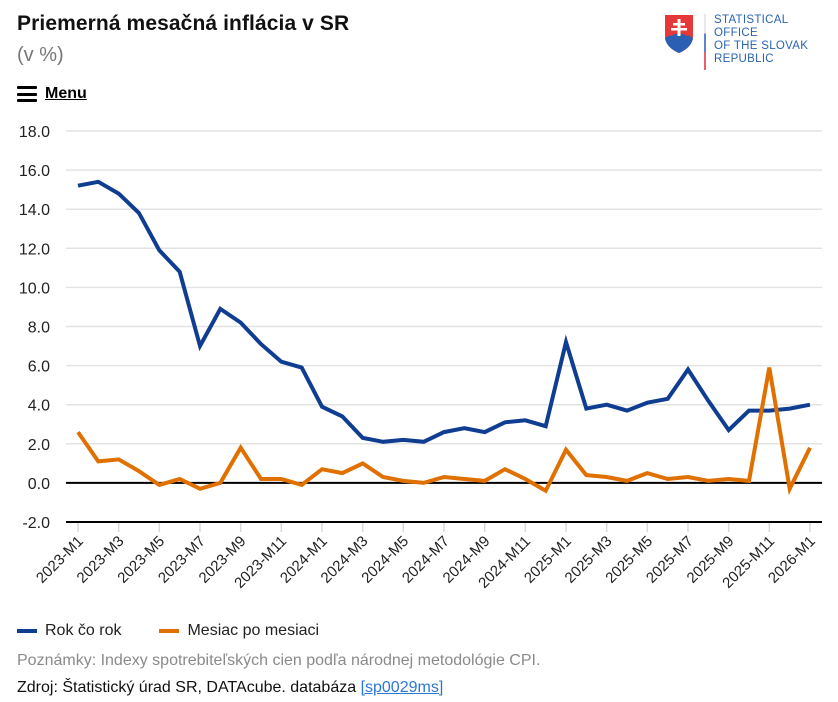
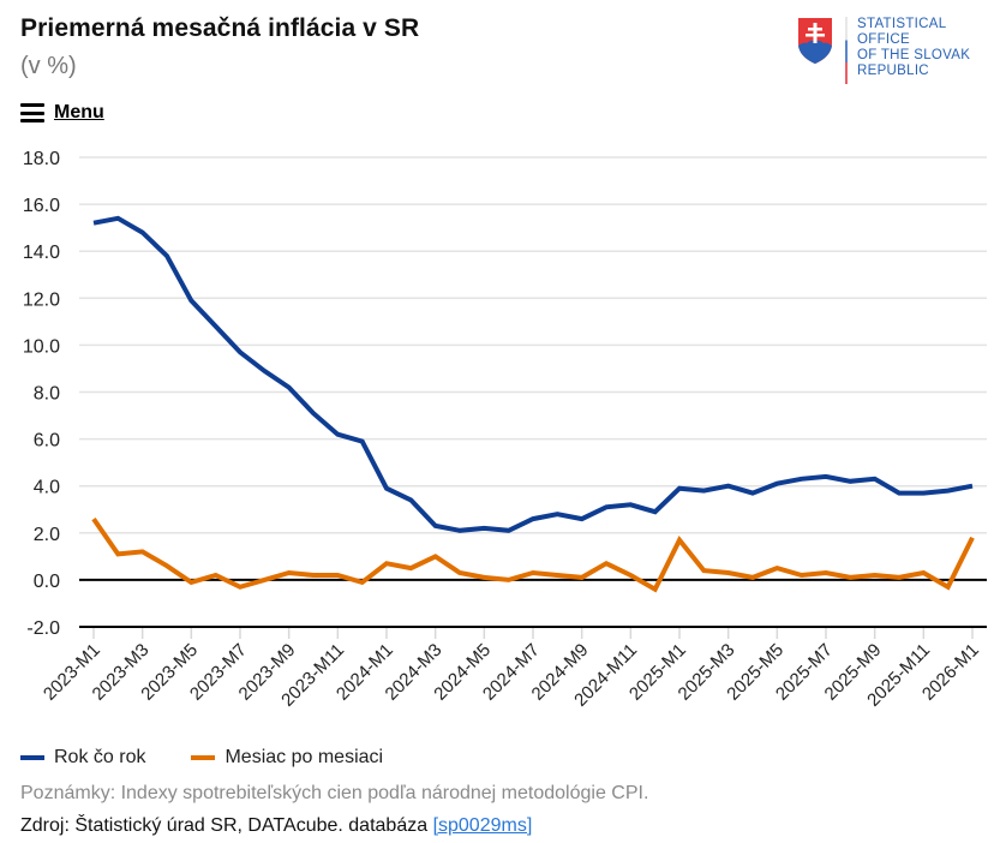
Rok čo rok/2023-M7: 7.0 -> 9.7
Mesiac po mesiaci/2023-M9: 1.8 -> 0.3
Rok čo rok/2025-M1: 7.2 -> 3.9
Rok čo rok/2025-M7: 5.8 -> 4.4
Rok čo rok/2025-M9: 2.7 -> 4.3
Mesiac po mesiaci/2025-M11: 5.9 -> 0.3
